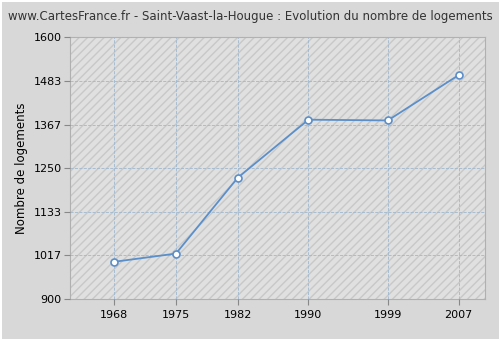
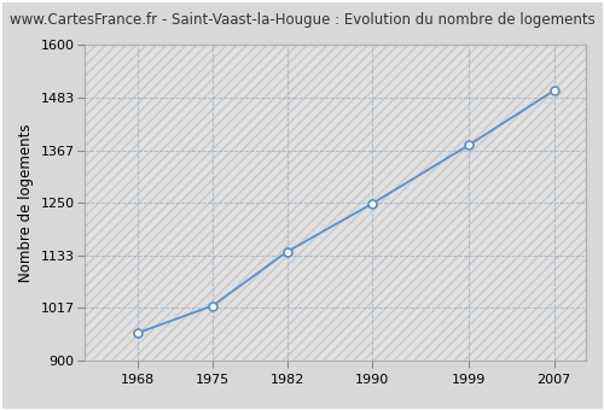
1968: 1000 -> 962
1982: 1225 -> 1142
1990: 1380 -> 1249
